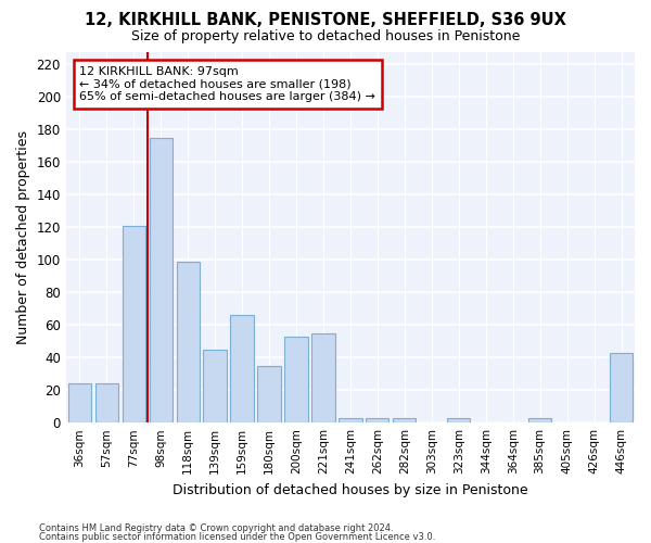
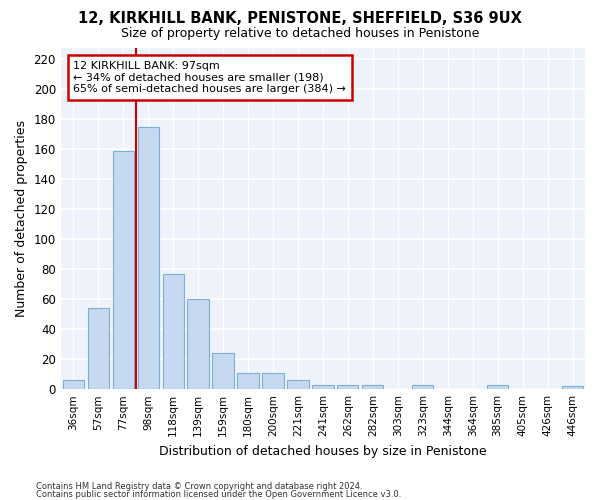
36sqm: 24 -> 6
57sqm: 24 -> 54
77sqm: 121 -> 159
118sqm: 99 -> 77
139sqm: 45 -> 60
159sqm: 66 -> 24
180sqm: 35 -> 11
200sqm: 53 -> 11
221sqm: 55 -> 6
446sqm: 43 -> 2
